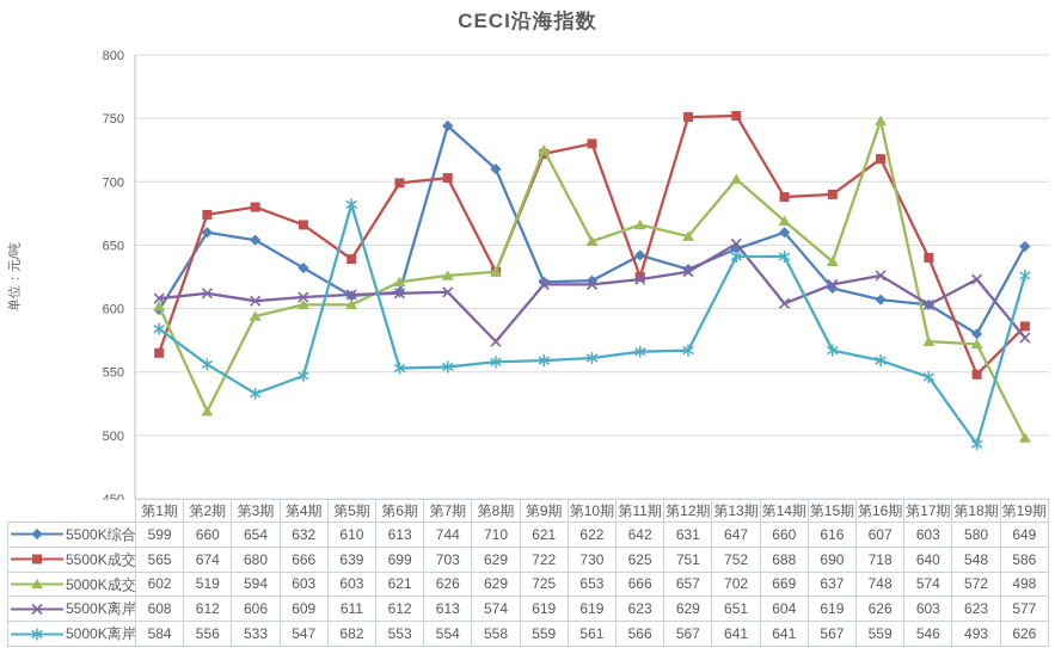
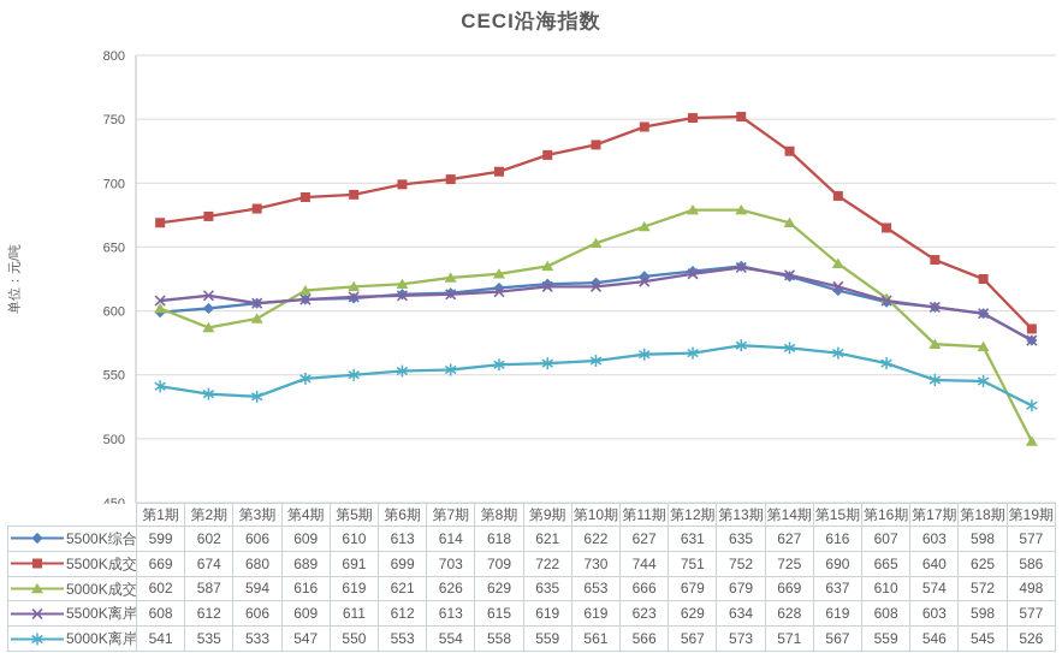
5500K成交价/第1期: 565 -> 669
5000K离岸价/第1期: 584 -> 541
5500K综合价/第2期: 660 -> 602
5000K成交价/第2期: 519 -> 587
5000K离岸价/第2期: 556 -> 535
5500K综合价/第3期: 654 -> 606
5500K综合价/第4期: 632 -> 609
5500K成交价/第4期: 666 -> 689
5000K成交价/第4期: 603 -> 616
5500K成交价/第5期: 639 -> 691
5000K成交价/第5期: 603 -> 619
5000K离岸价/第5期: 682 -> 550
5500K综合价/第7期: 744 -> 614
5500K综合价/第8期: 710 -> 618
5500K成交价/第8期: 629 -> 709
5500K离岸价/第8期: 574 -> 615
5000K成交价/第9期: 725 -> 635
5500K综合价/第11期: 642 -> 627
5500K成交价/第11期: 625 -> 744
5000K成交价/第12期: 657 -> 679
5500K综合价/第13期: 647 -> 635
5000K成交价/第13期: 702 -> 679
5500K离岸价/第13期: 651 -> 634
5000K离岸价/第13期: 641 -> 573
5500K综合价/第14期: 660 -> 627
5500K成交价/第14期: 688 -> 725
5500K离岸价/第14期: 604 -> 628
5000K离岸价/第14期: 641 -> 571
5500K成交价/第16期: 718 -> 665
5000K成交价/第16期: 748 -> 610
5500K离岸价/第16期: 626 -> 608
5500K综合价/第18期: 580 -> 598
5500K成交价/第18期: 548 -> 625
5500K离岸价/第18期: 623 -> 598
5000K离岸价/第18期: 493 -> 545
5500K综合价/第19期: 649 -> 577
5000K离岸价/第19期: 626 -> 526
